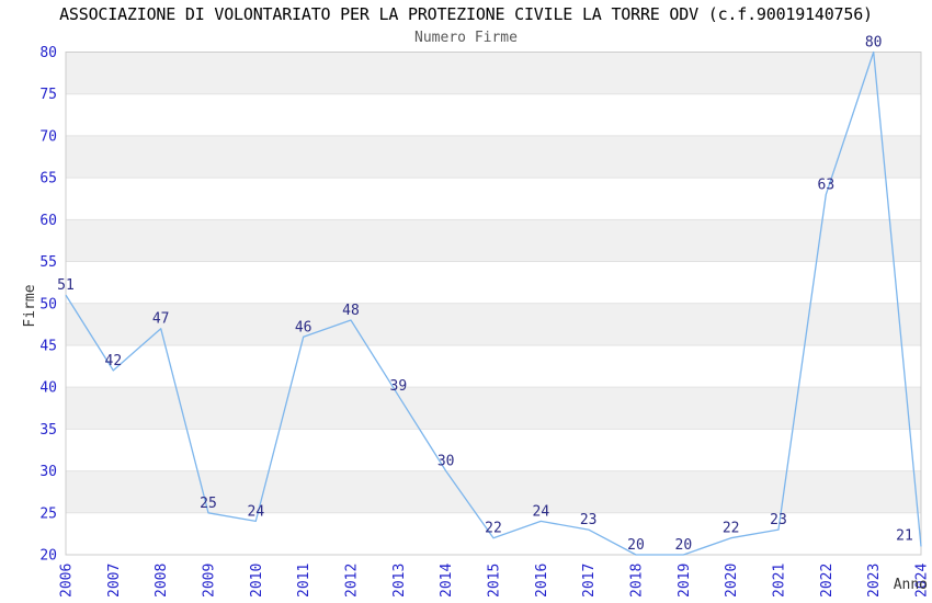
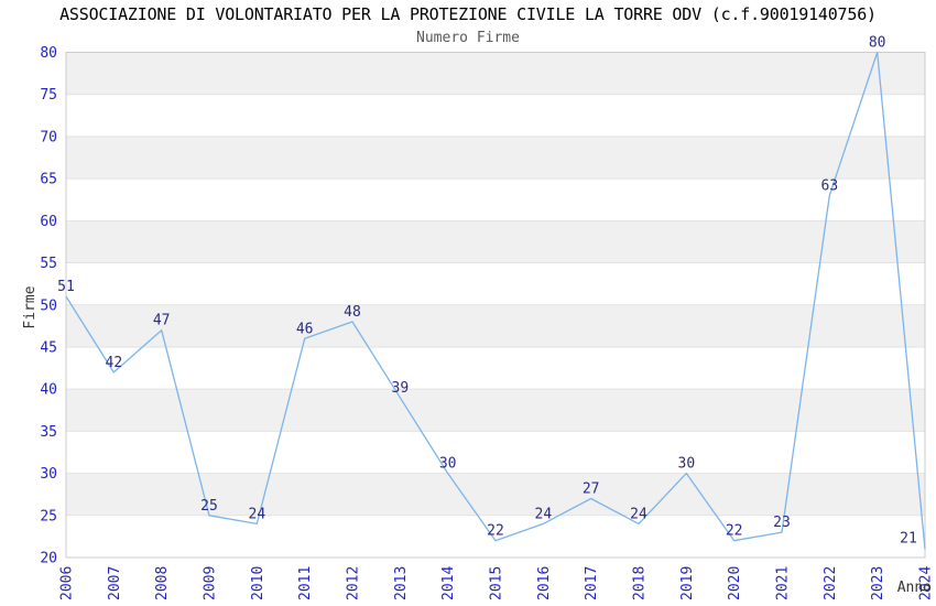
2017: 23 -> 27
2018: 20 -> 24
2019: 20 -> 30
